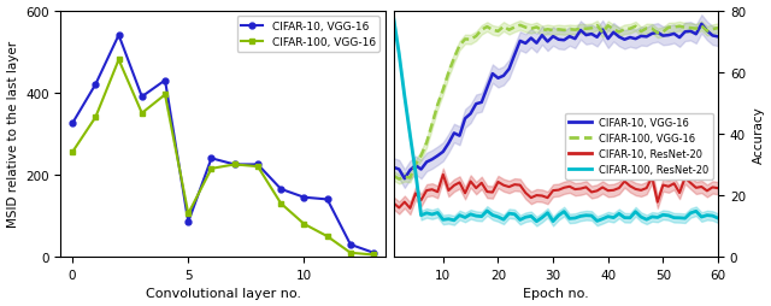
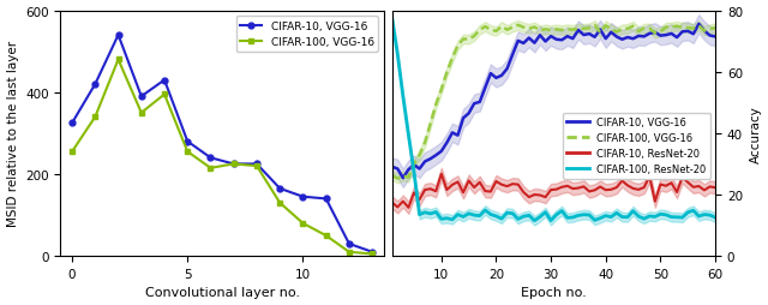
CIFAR-10, VGG-16/5: 85 -> 280
CIFAR-100, VGG-16/5: 105 -> 255
